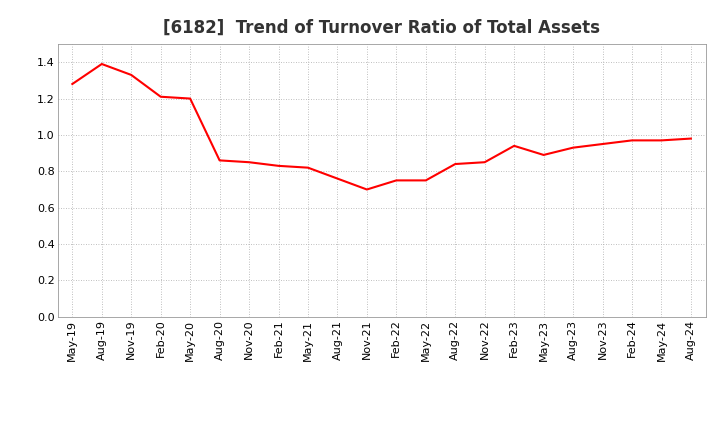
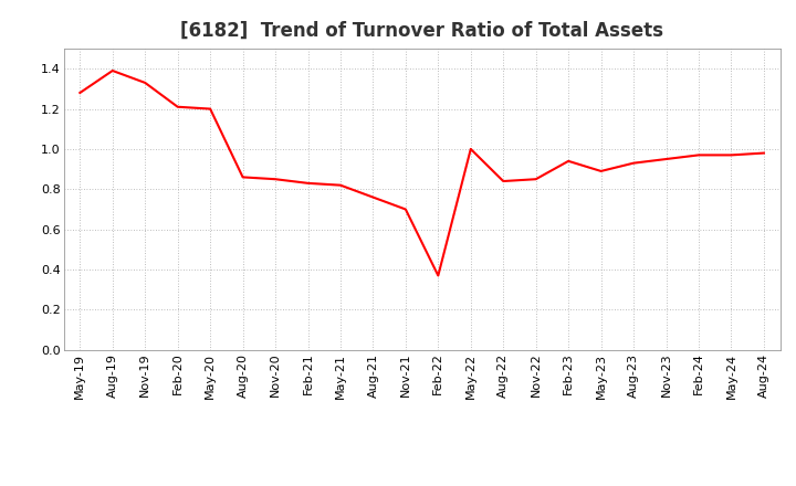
Feb-22: 0.75 -> 0.37
May-22: 0.75 -> 1.00
